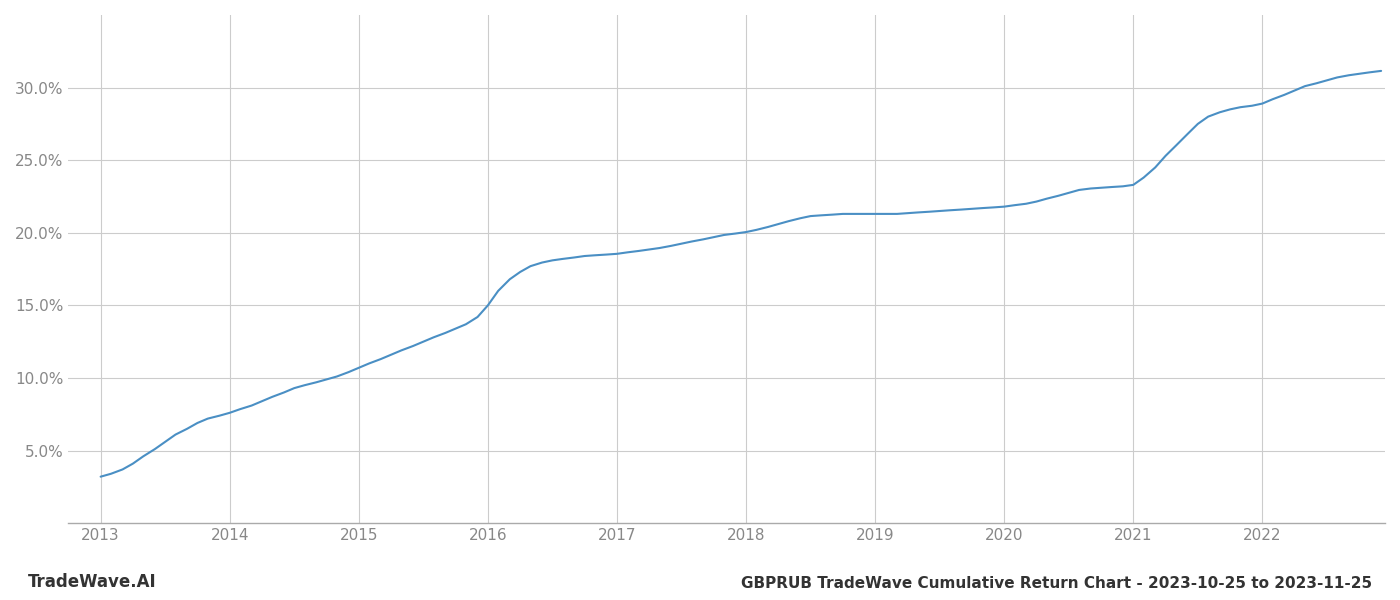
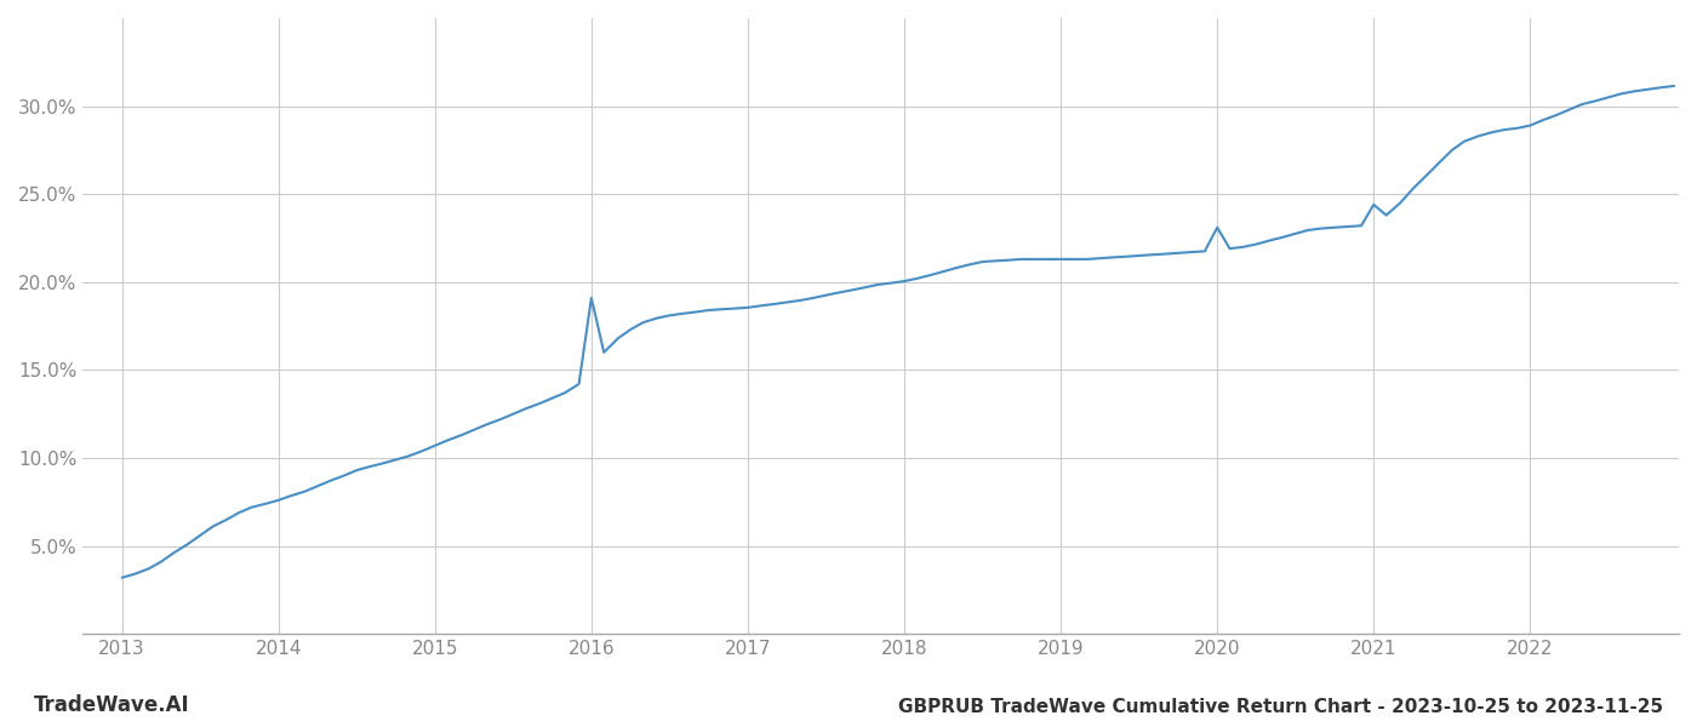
2016: 15.0% -> 19.1%
2020: 21.8% -> 23.1%
2021: 23.3% -> 24.4%
